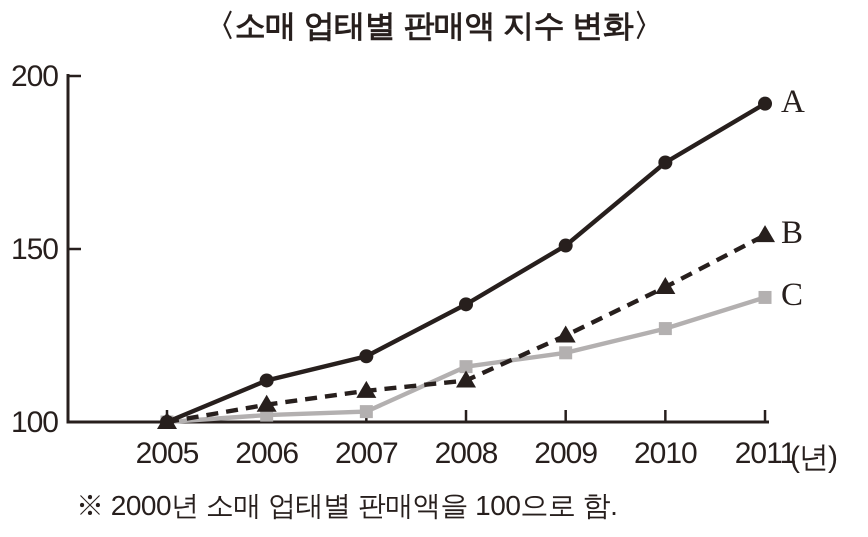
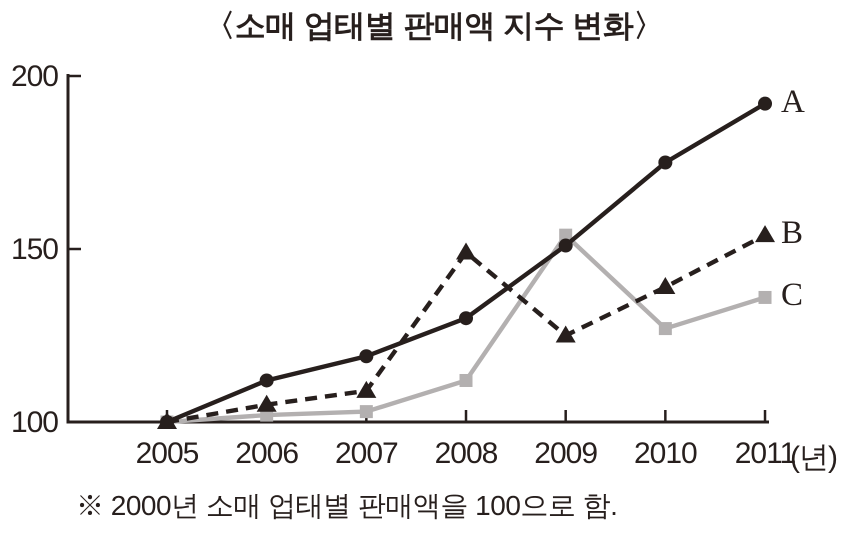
A/2008: 134 -> 130
B/2008: 112 -> 149
C/2008: 116 -> 112
C/2009: 120 -> 154
